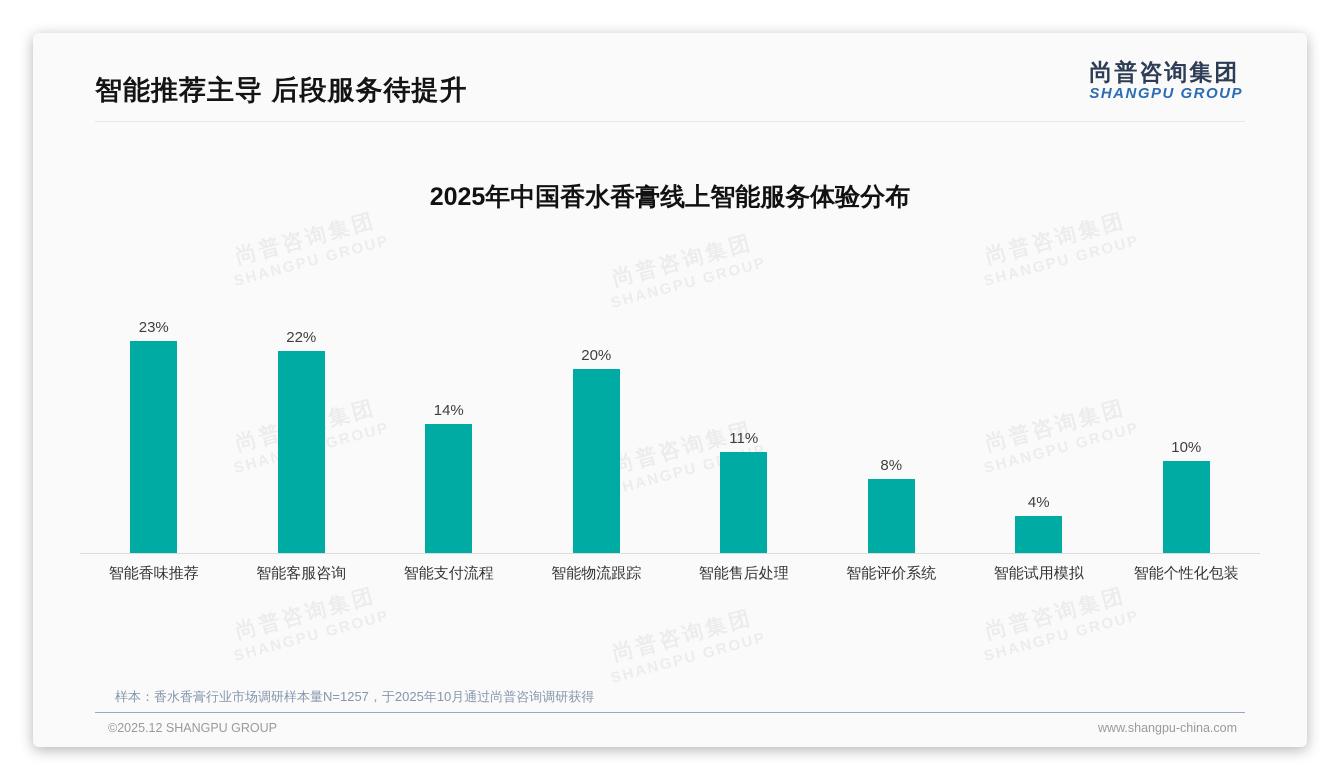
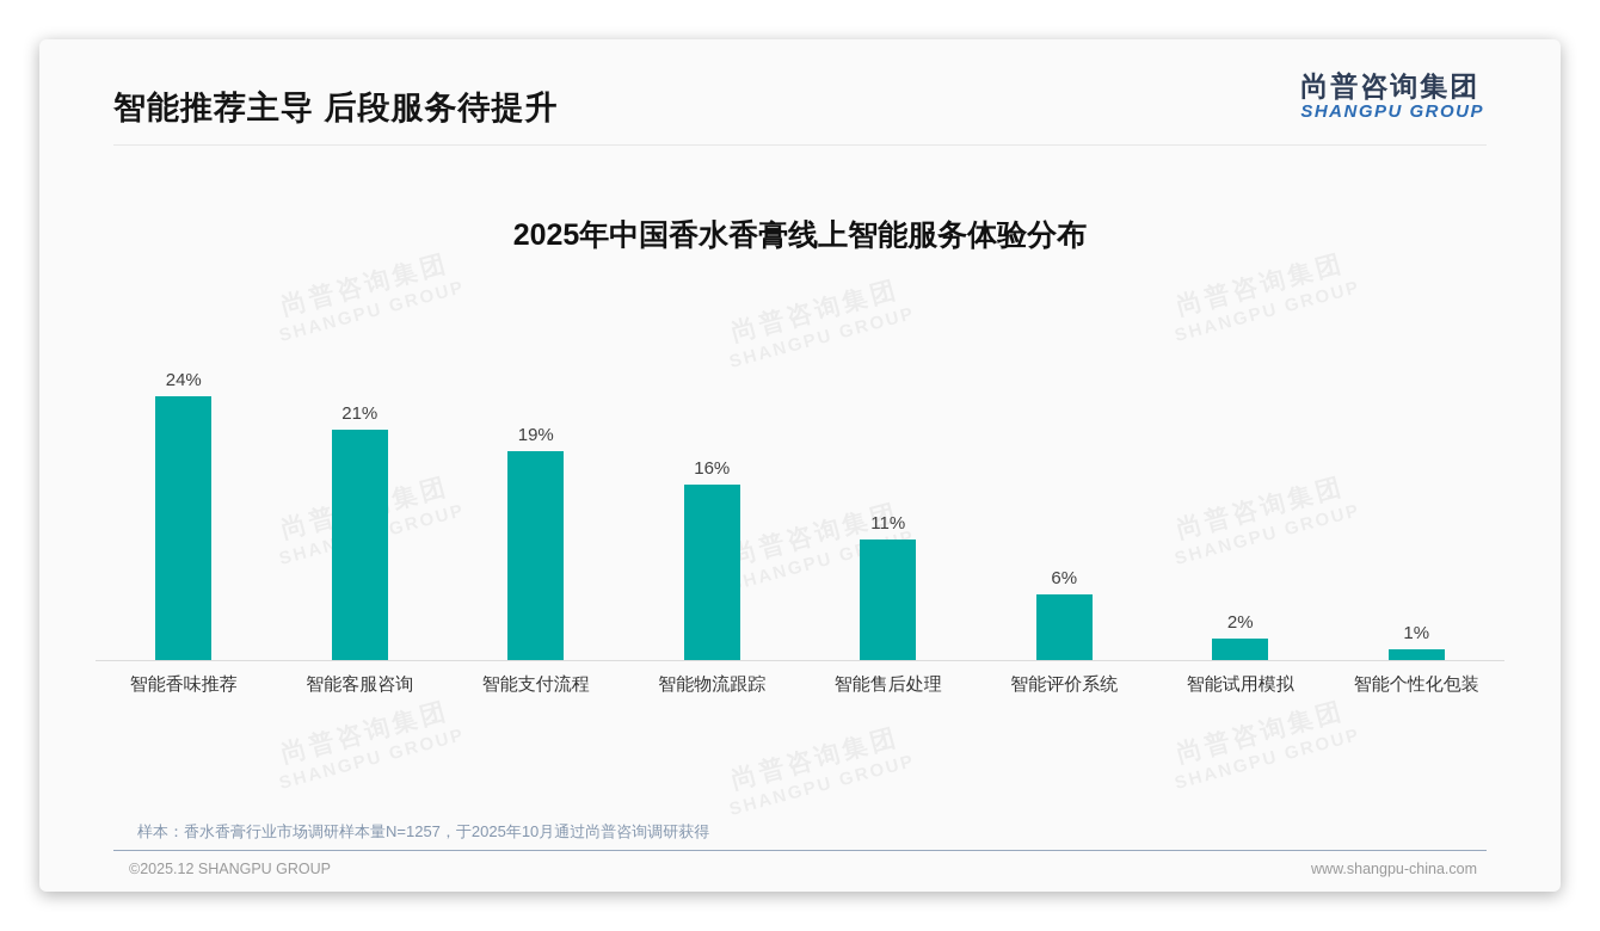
智能香味推荐: 23% -> 24%
智能客服咨询: 22% -> 21%
智能支付流程: 14% -> 19%
智能物流跟踪: 20% -> 16%
智能评价系统: 8% -> 6%
智能试用模拟: 4% -> 2%
智能个性化包装: 10% -> 1%
